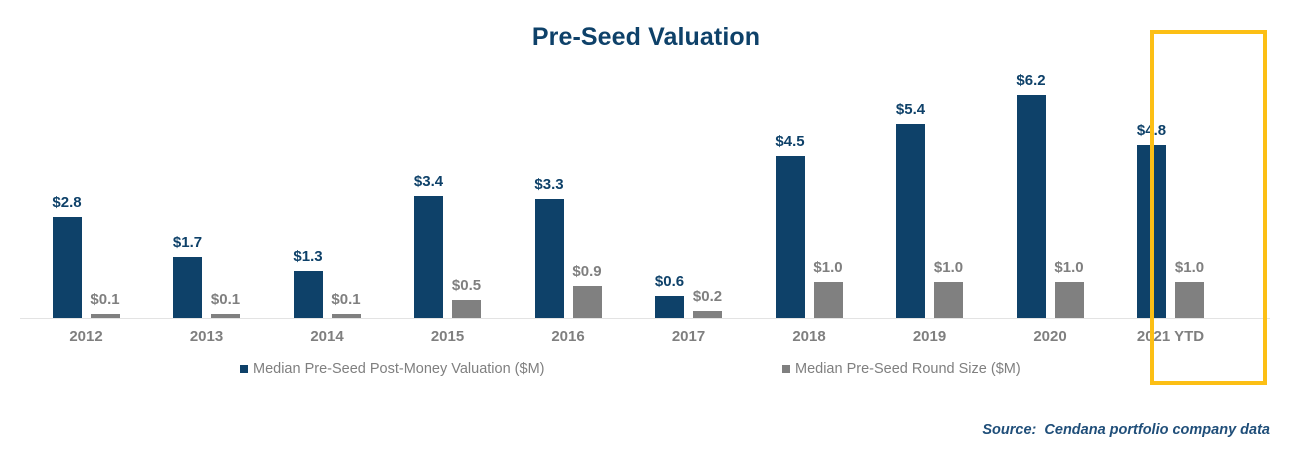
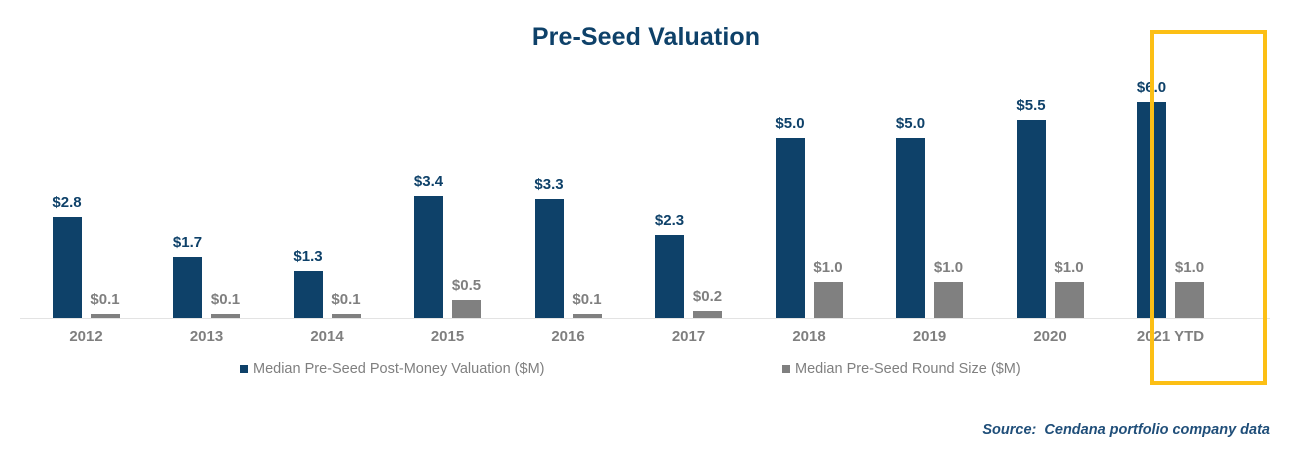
Median Pre-Seed Round Size ($M)/2016: $0.9 -> $0.1
Median Pre-Seed Post-Money Valuation ($M)/2017: $0.6 -> $2.3
Median Pre-Seed Post-Money Valuation ($M)/2018: $4.5 -> $5.0
Median Pre-Seed Post-Money Valuation ($M)/2019: $5.4 -> $5.0
Median Pre-Seed Post-Money Valuation ($M)/2020: $6.2 -> $5.5
Median Pre-Seed Post-Money Valuation ($M)/2021 YTD: $4.8 -> $6.0
